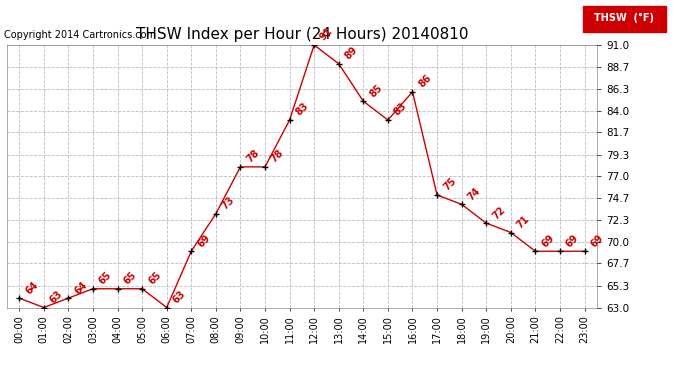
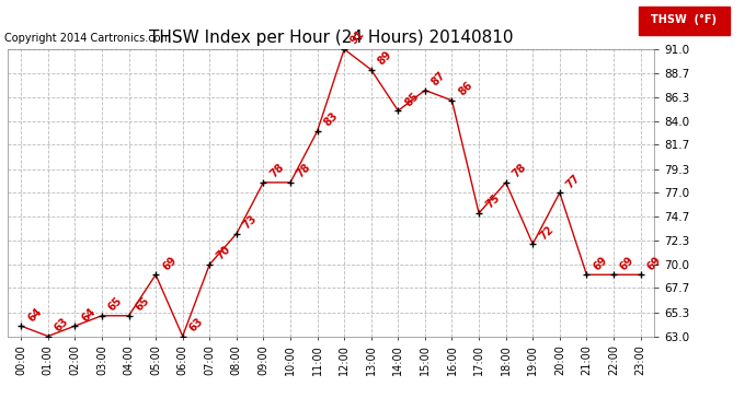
05:00: 65 -> 69
07:00: 69 -> 70
15:00: 83 -> 87
18:00: 74 -> 78
20:00: 71 -> 77
